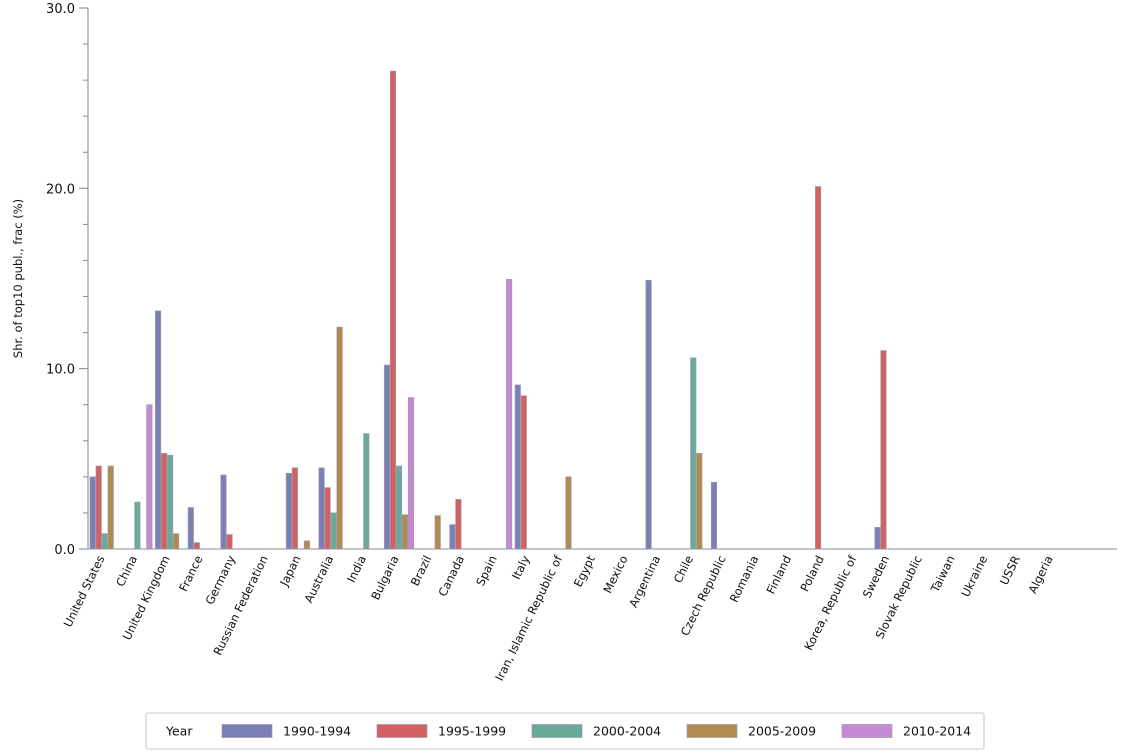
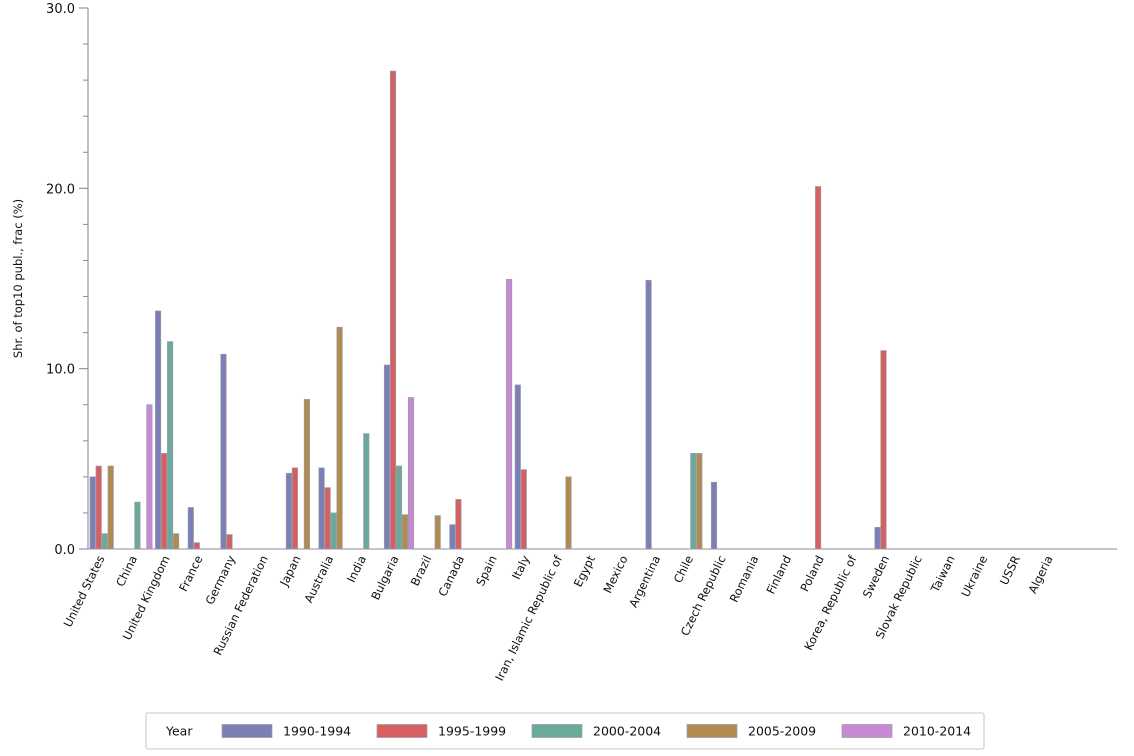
2000-2004/United Kingdom: 5.2 -> 11.5
1990-1994/Germany: 4.1 -> 10.8
2005-2009/Japan: 0.5 -> 8.3
1995-1999/Italy: 8.5 -> 4.4
2000-2004/Chile: 10.6 -> 5.3
